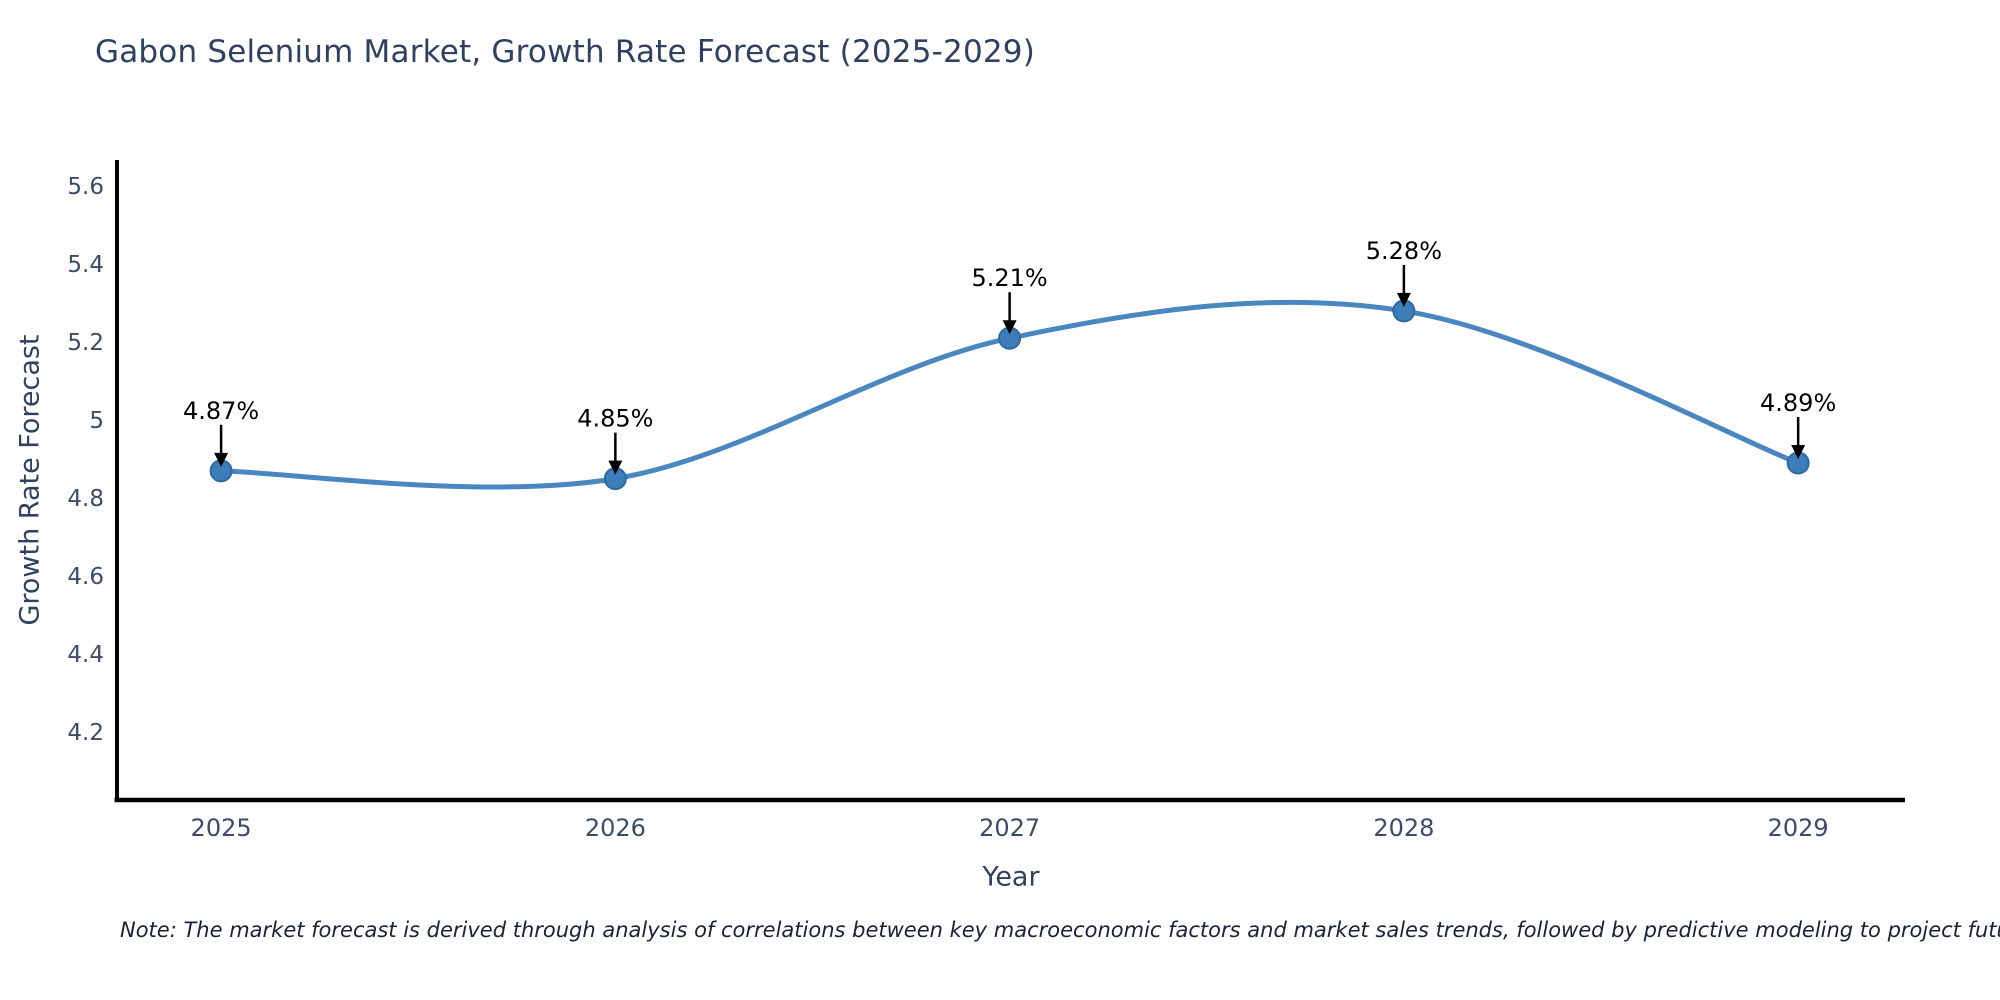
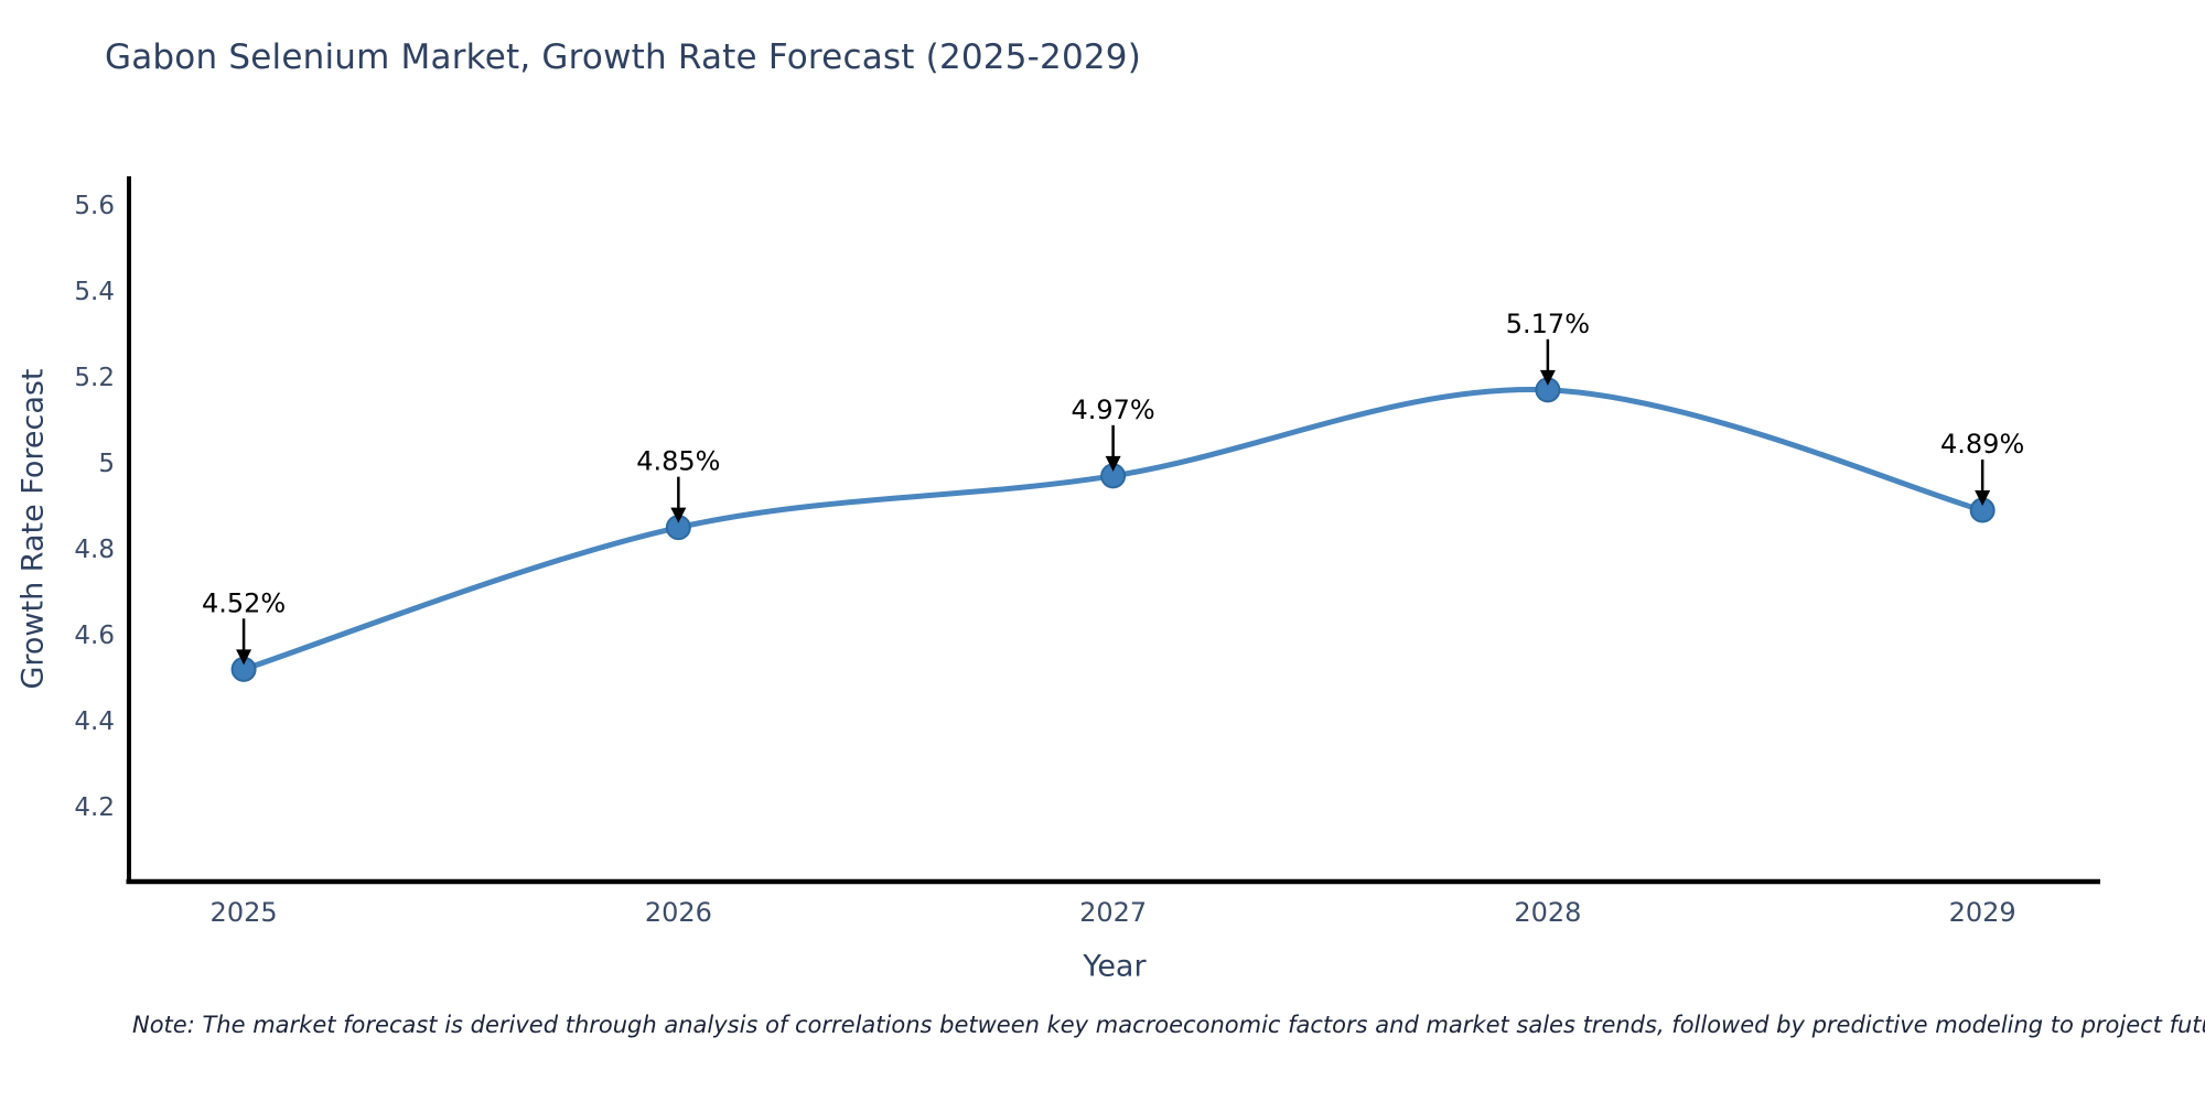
2025: 4.87% -> 4.52%
2027: 5.21% -> 4.97%
2028: 5.28% -> 5.17%
